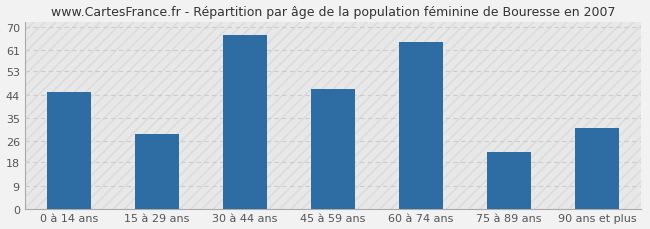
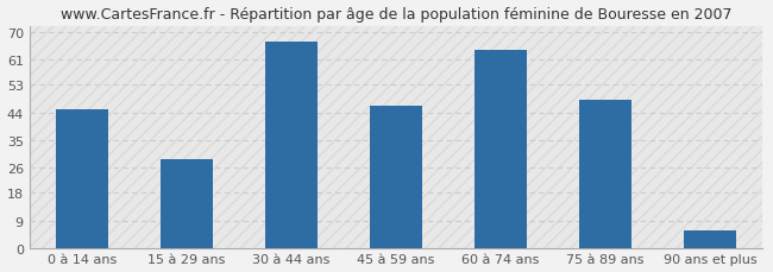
75 à 89 ans: 22 -> 48
90 ans et plus: 31 -> 6
